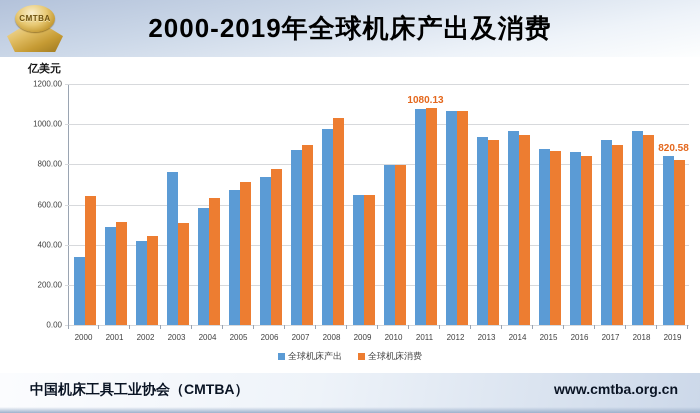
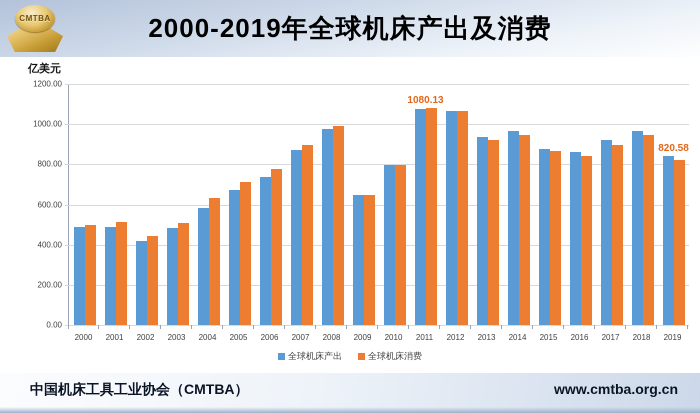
全球机床产出/2000: 340 -> 490
全球机床消费/2000: 640 -> 500
全球机床产出/2003: 760 -> 480
全球机床消费/2008: 1030 -> 990
